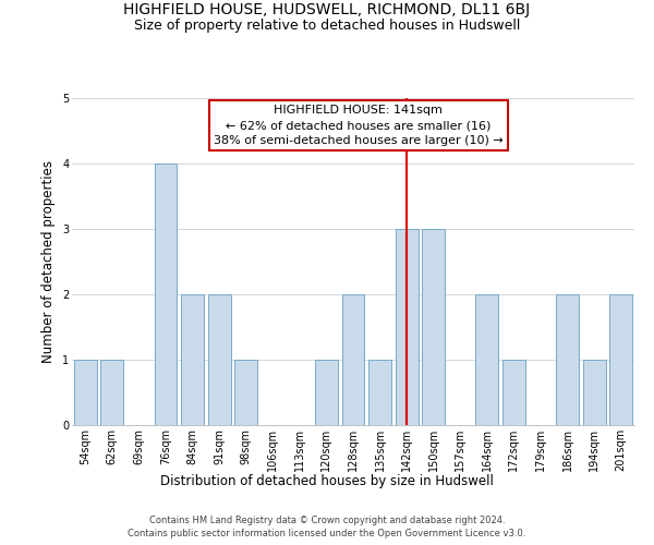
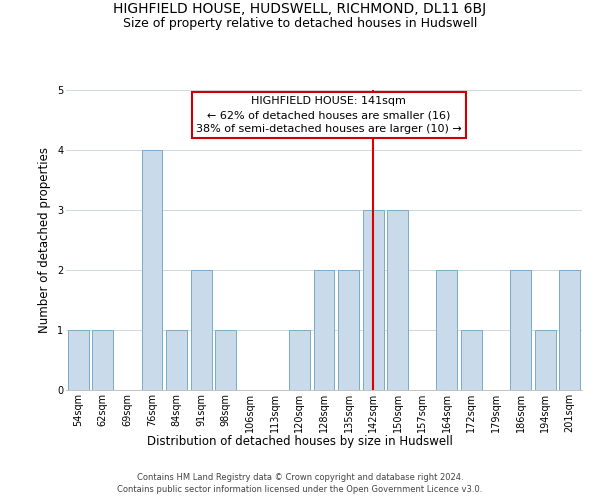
84sqm: 2 -> 1
135sqm: 1 -> 2
